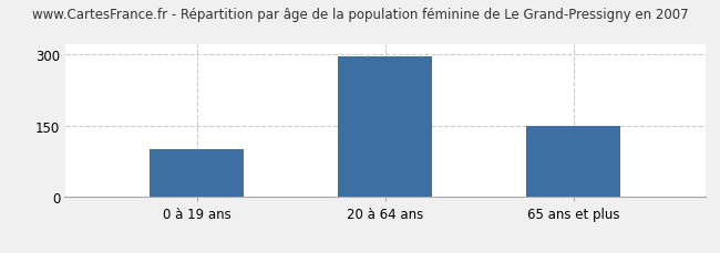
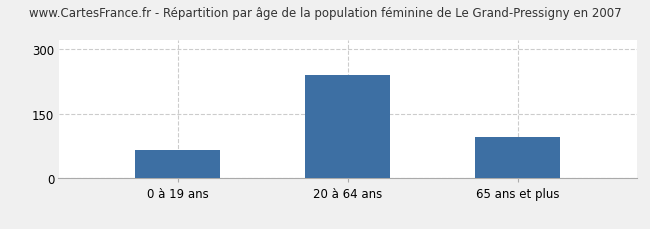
0 à 19 ans: 100 -> 65
20 à 64 ans: 295 -> 240
65 ans et plus: 150 -> 95
